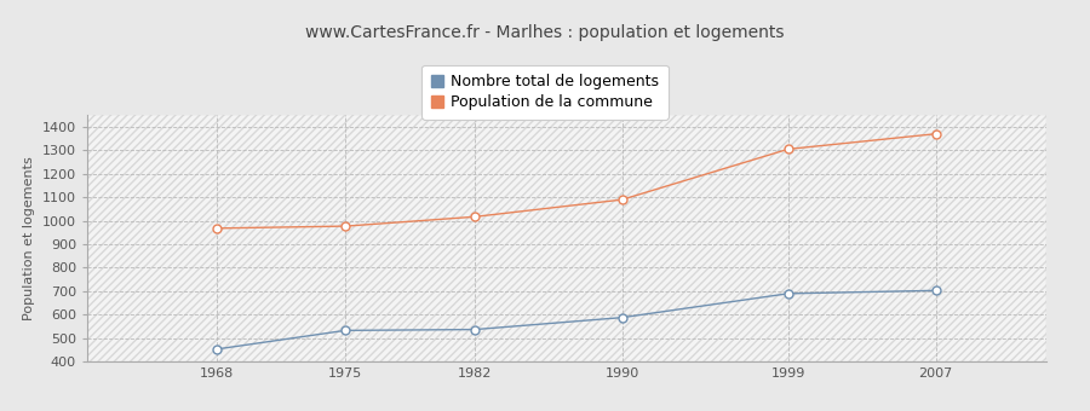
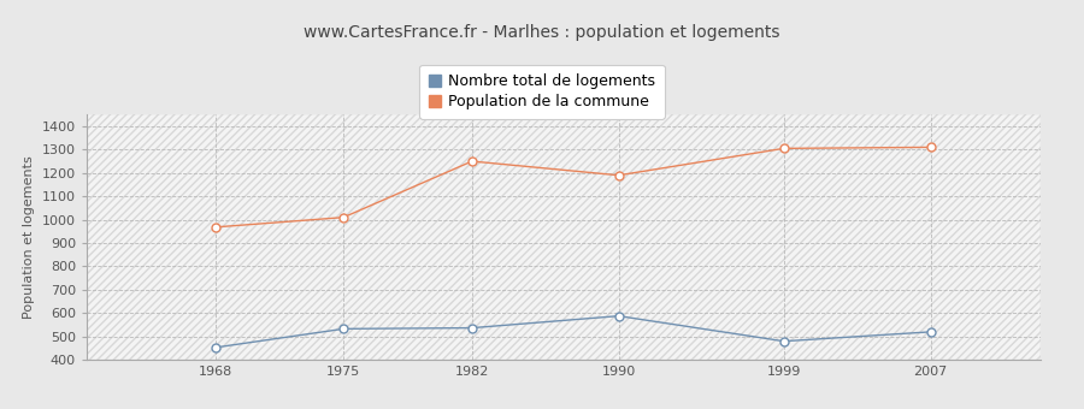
Population de la commune/1975: 980 -> 1010
Population de la commune/1982: 1020 -> 1250
Population de la commune/1990: 1090 -> 1190
Nombre total de logements/1999: 690 -> 480
Nombre total de logements/2007: 700 -> 520
Population de la commune/2007: 1370 -> 1310
